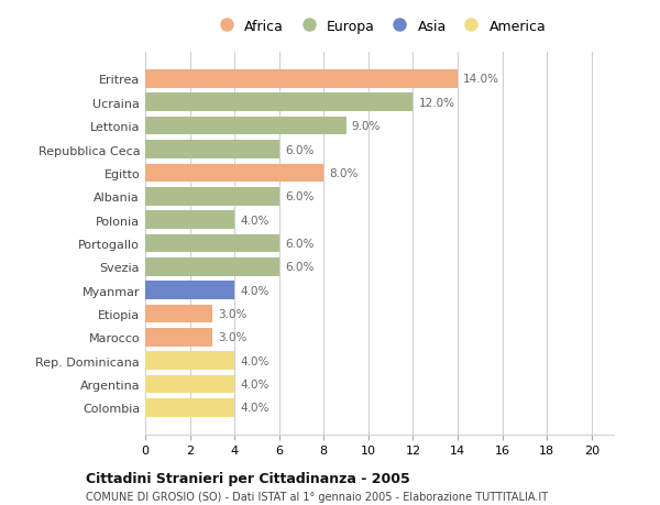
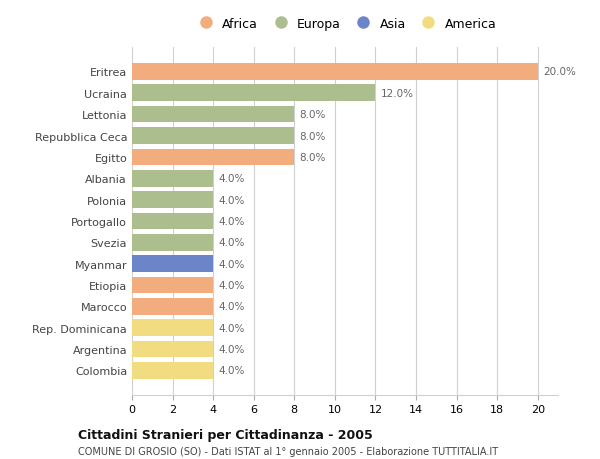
Eritrea: 14.0% -> 20.0%
Lettonia: 9.0% -> 8.0%
Repubblica Ceca: 6.0% -> 8.0%
Albania: 6.0% -> 4.0%
Portogallo: 6.0% -> 4.0%
Svezia: 6.0% -> 4.0%
Etiopia: 3.0% -> 4.0%
Marocco: 3.0% -> 4.0%
